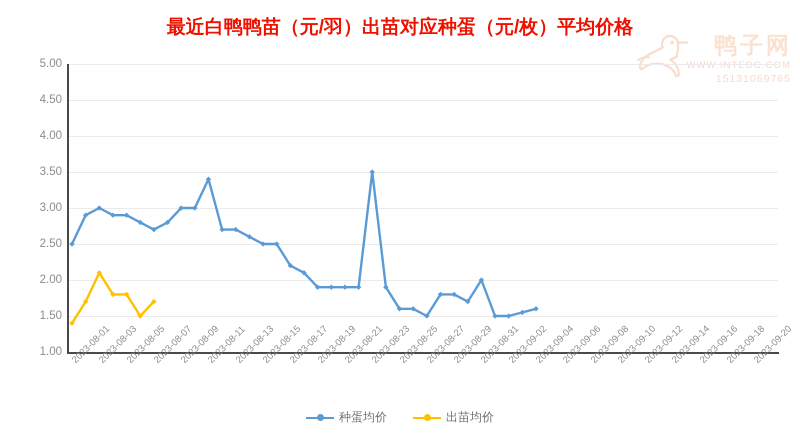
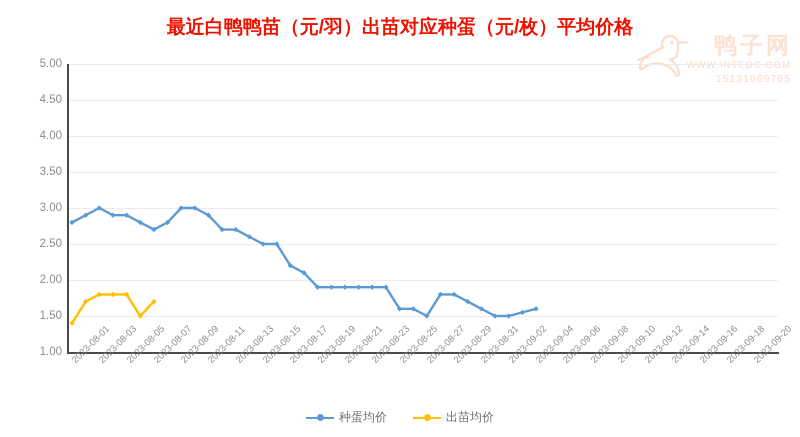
种蛋均价/2023-08-01: 2.5 -> 2.8
出苗均价/2023-08-03: 2.1 -> 1.8
种蛋均价/2023-08-11: 3.4 -> 2.9
种蛋均价/2023-08-23: 3.5 -> 1.9
种蛋均价/2023-08-31: 2.0 -> 1.6
